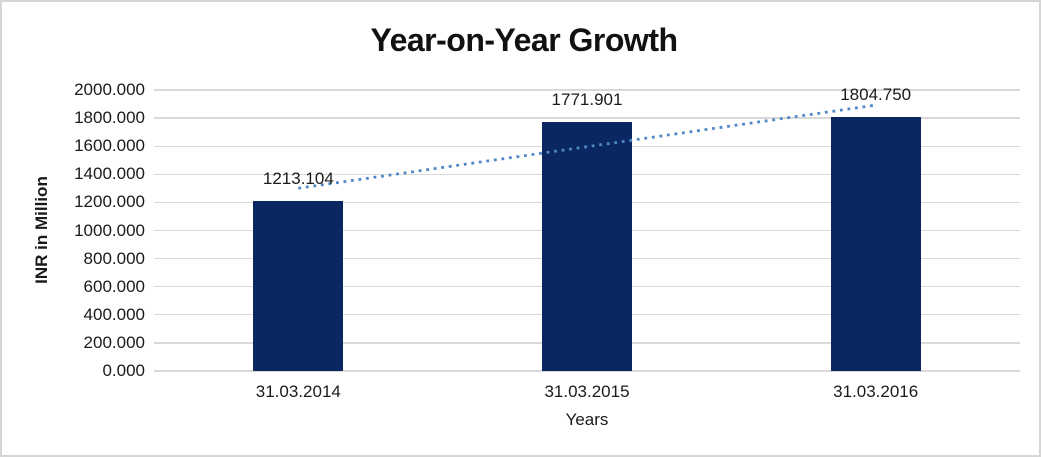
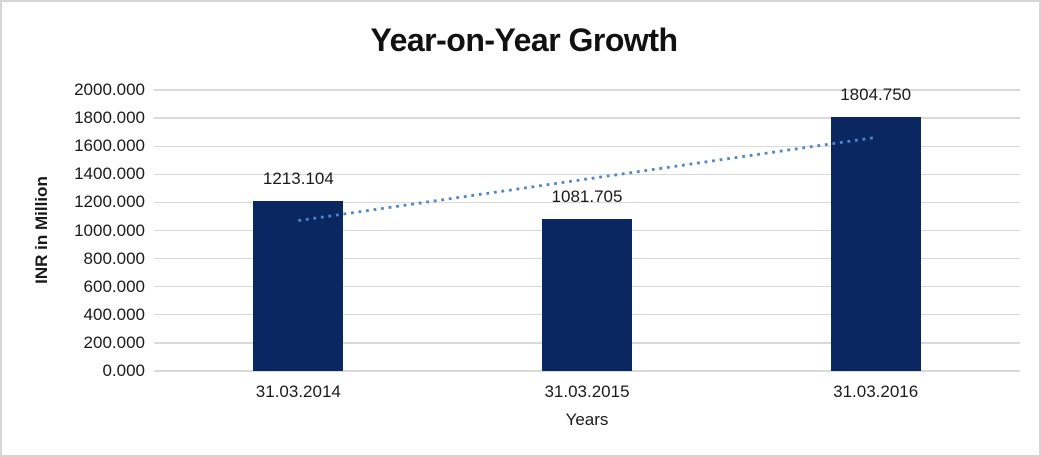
31.03.2015: 1771.901 -> 1081.705
